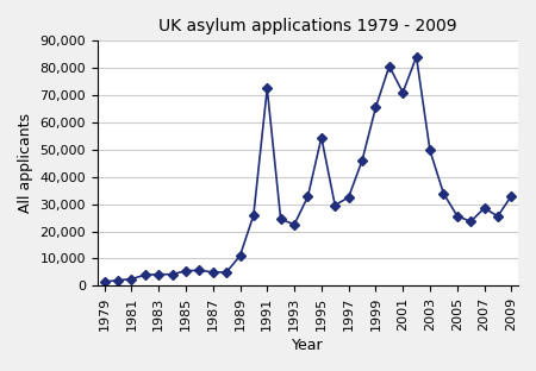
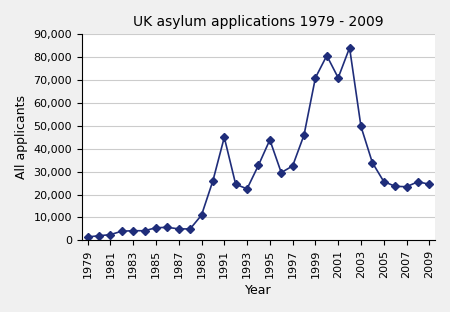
1991: 72,500 -> 45,000
1995: 54,500 -> 43,900
1999: 65,500 -> 71,000
2007: 28,500 -> 23,400
2009: 33,000 -> 24,500
